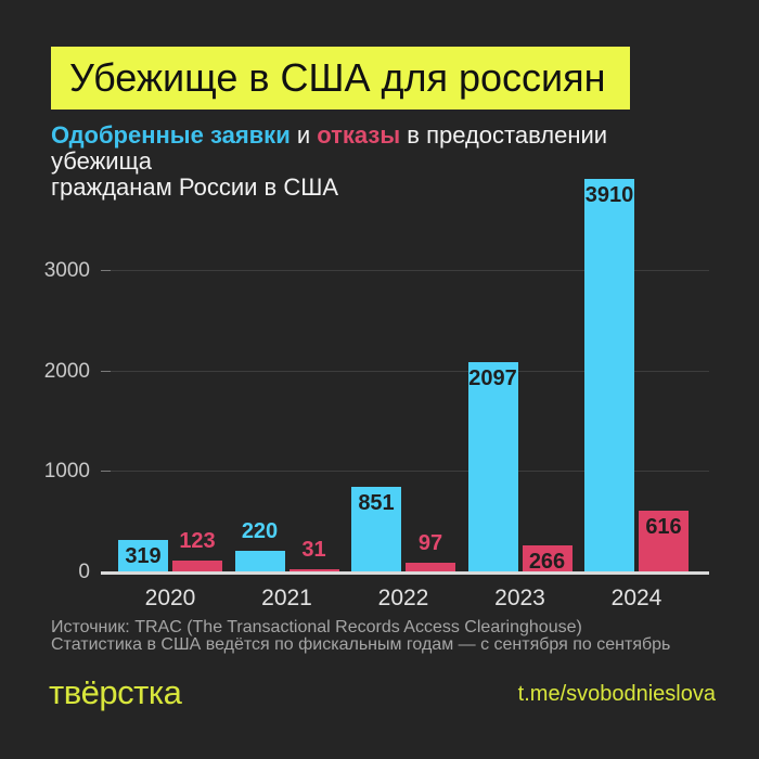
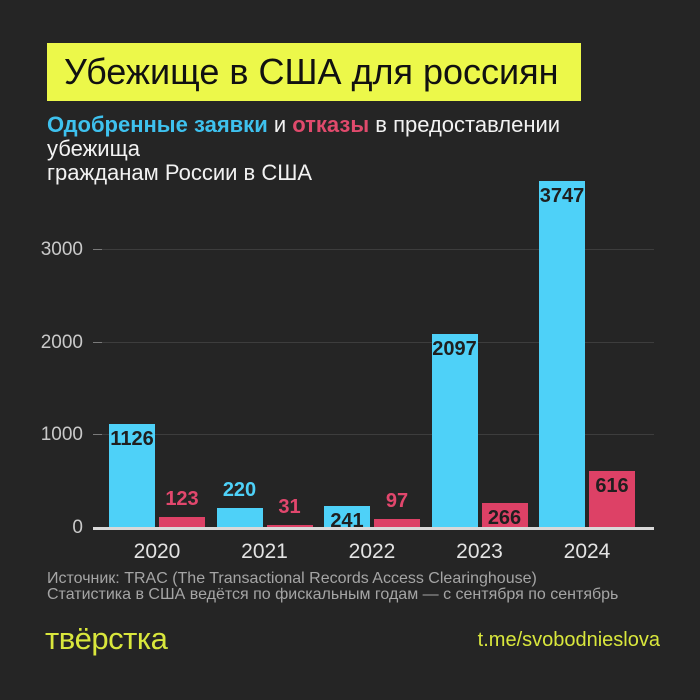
Одобренные заявки/2020: 319 -> 1126
Одобренные заявки/2022: 851 -> 241
Одобренные заявки/2024: 3910 -> 3747
